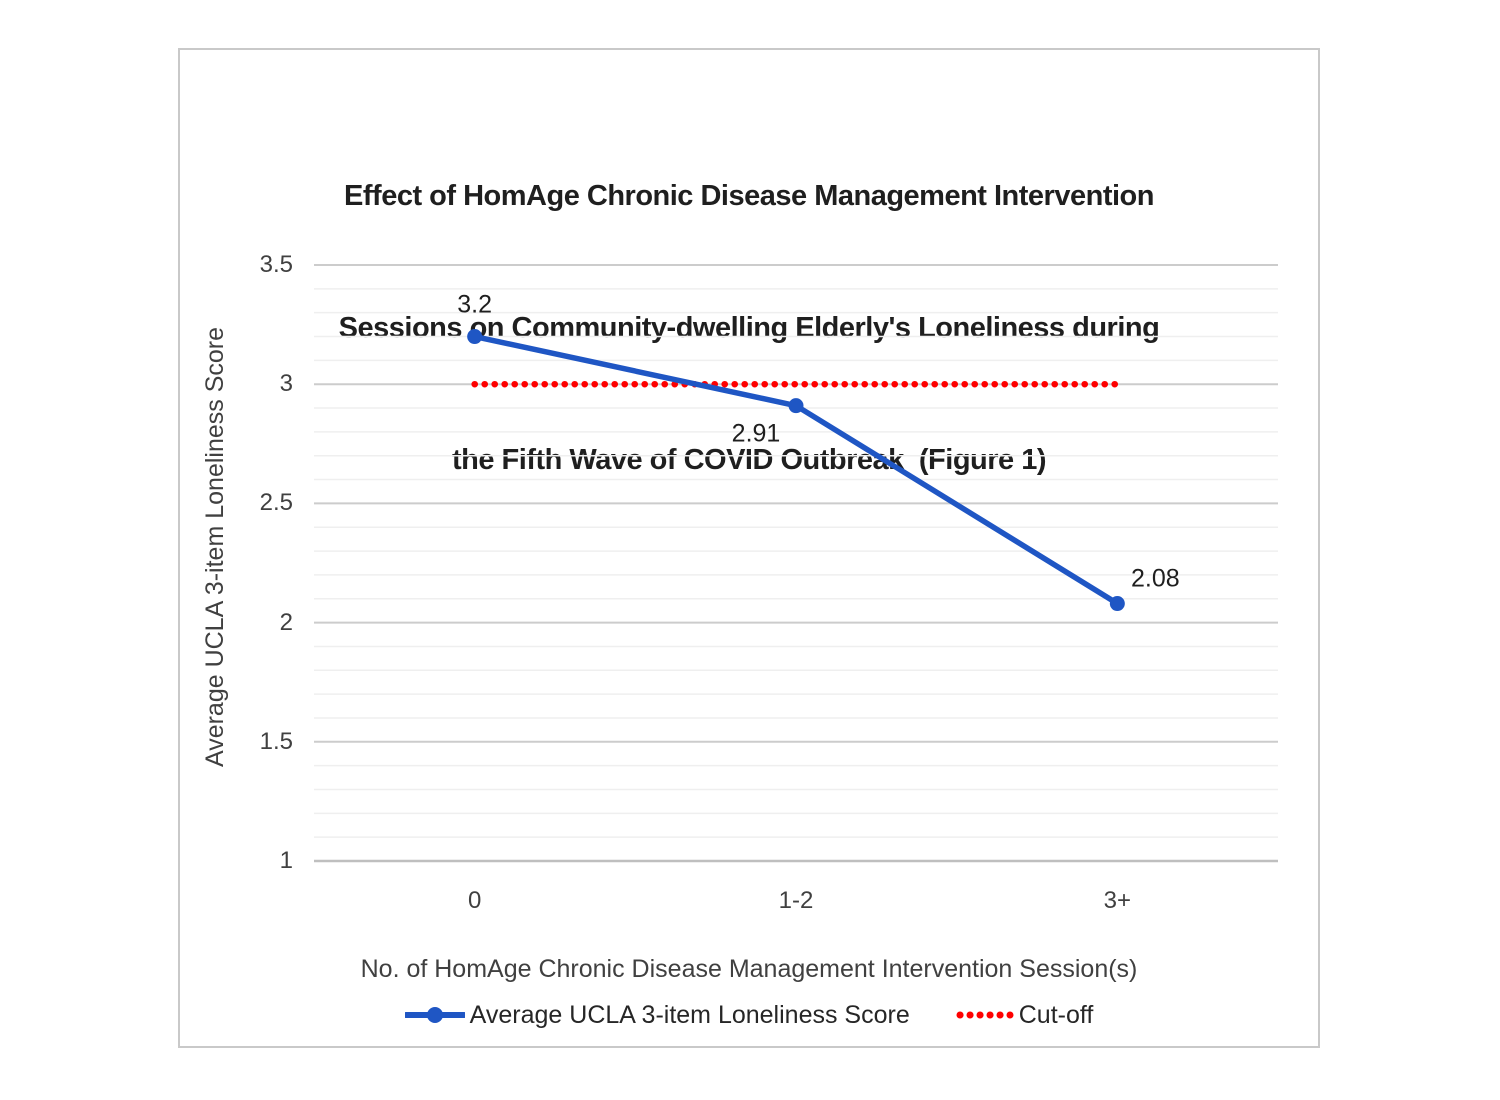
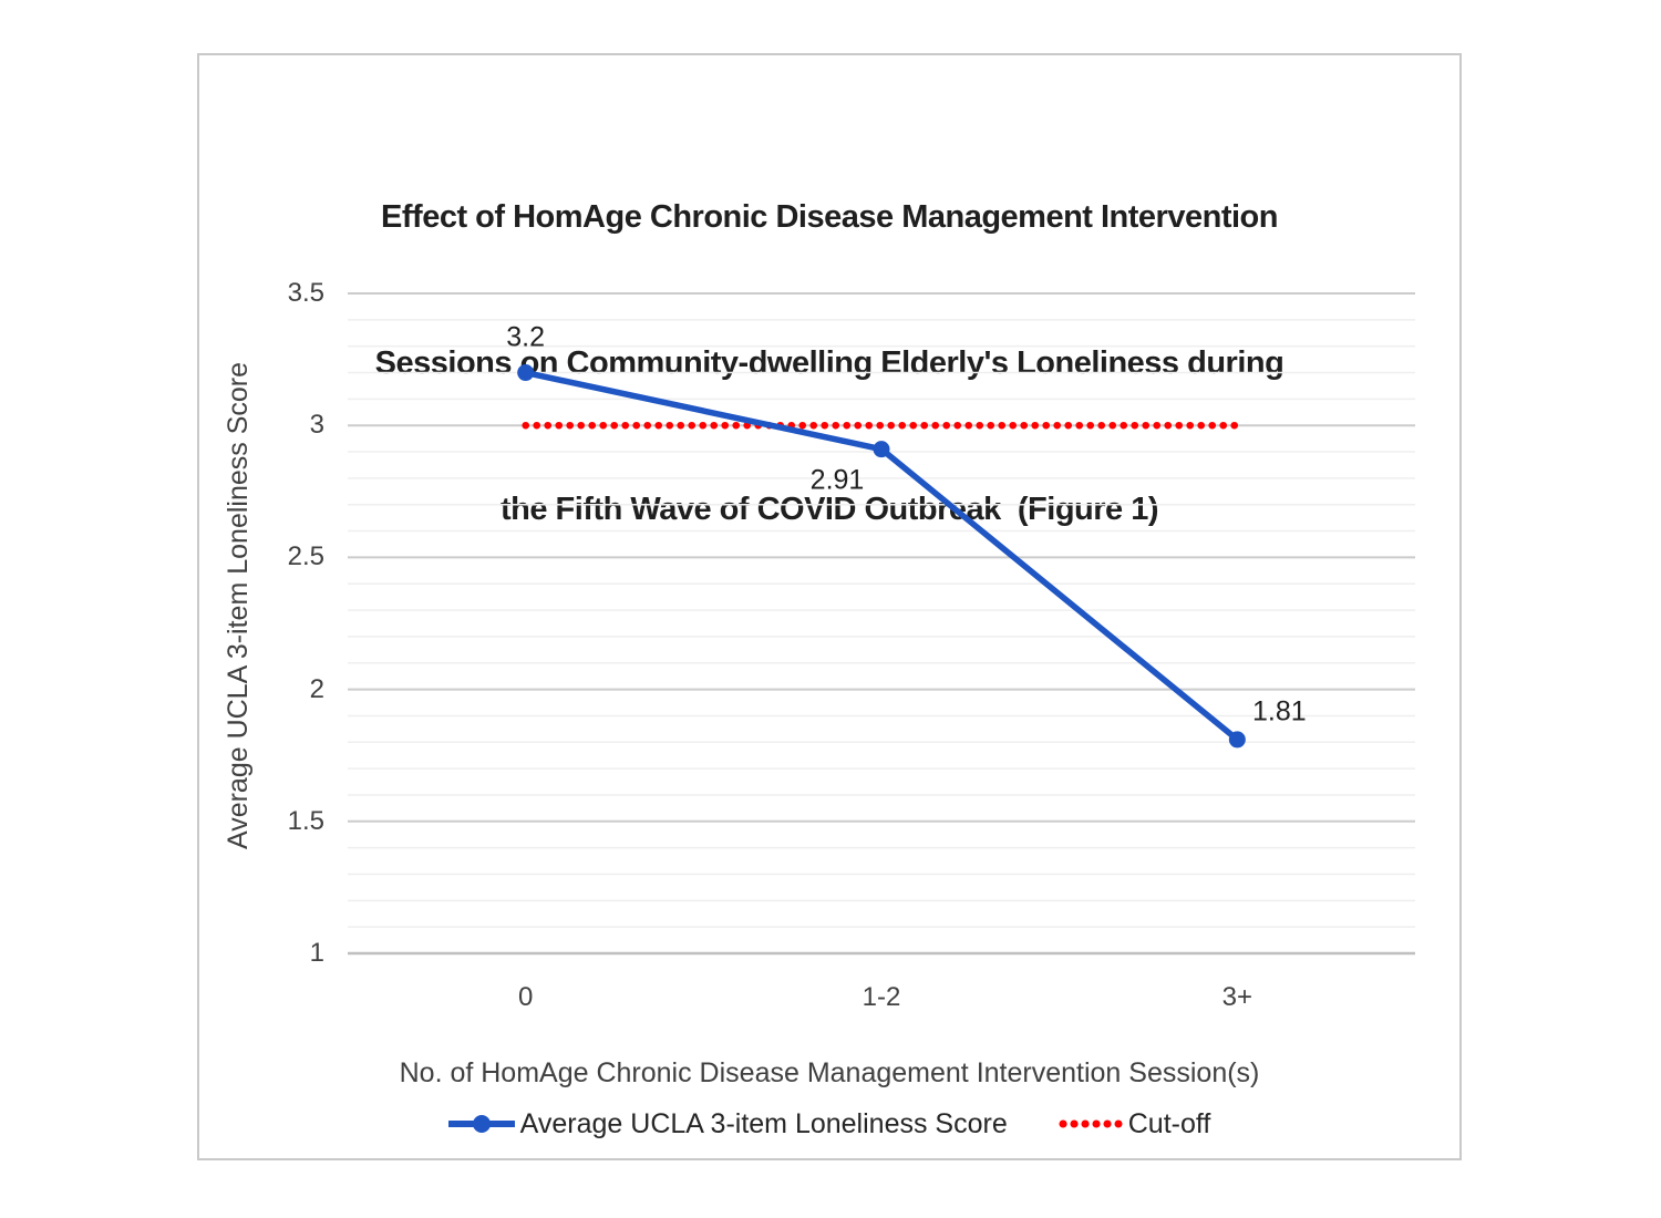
Average UCLA 3-item Loneliness Score/3+: 2.08 -> 1.81
